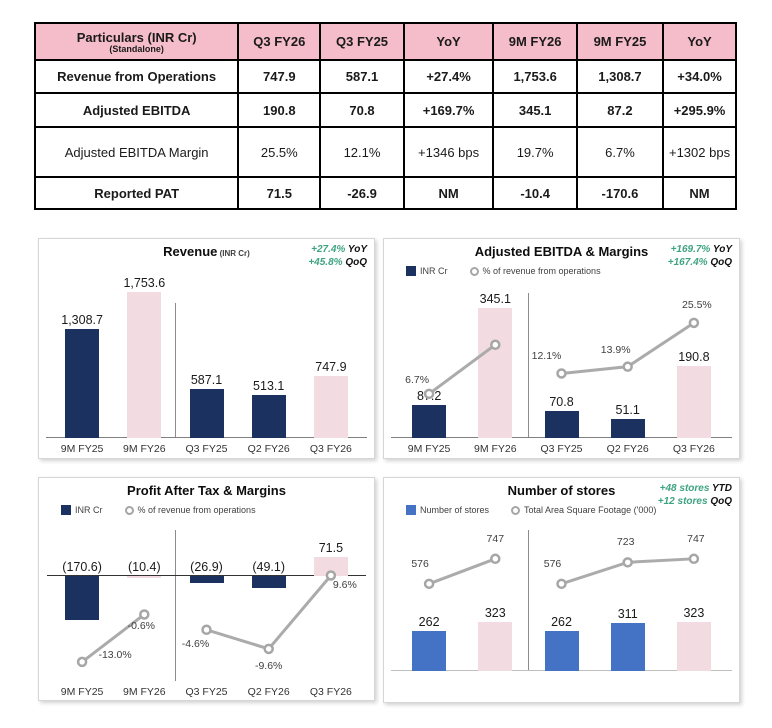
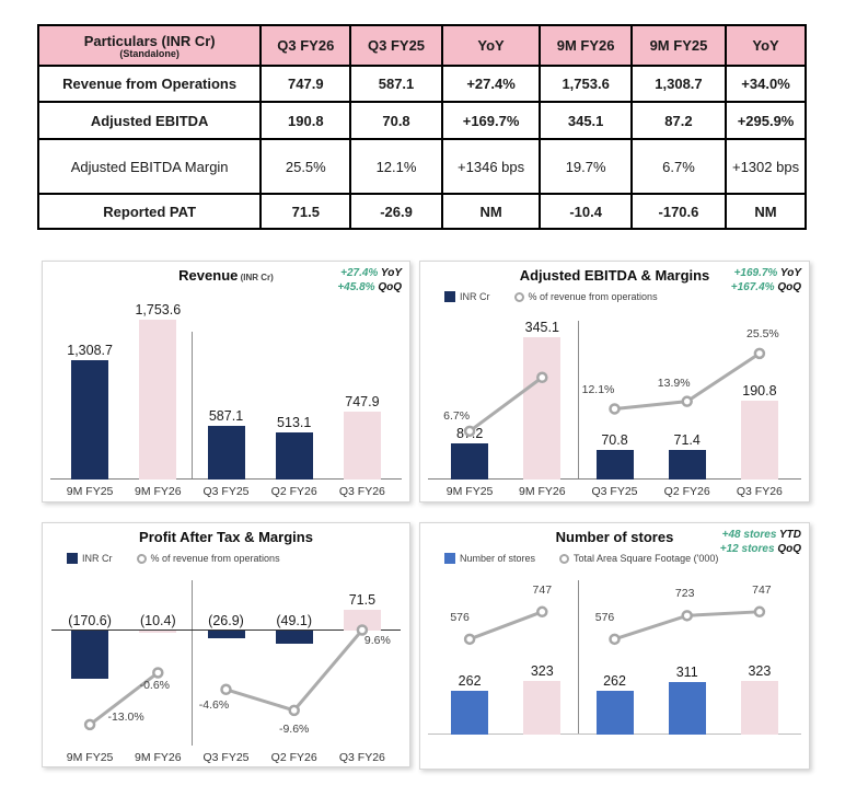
Adjusted EBITDA & Margins/Q2 FY26: 51.1 -> 71.4
